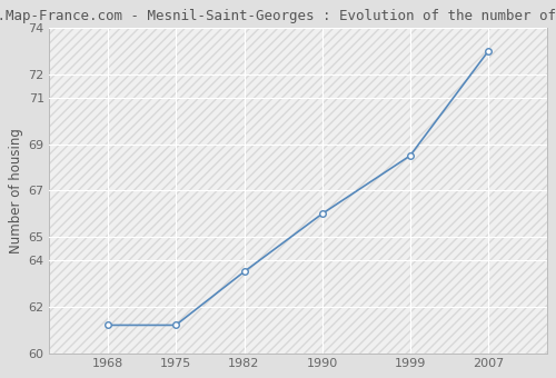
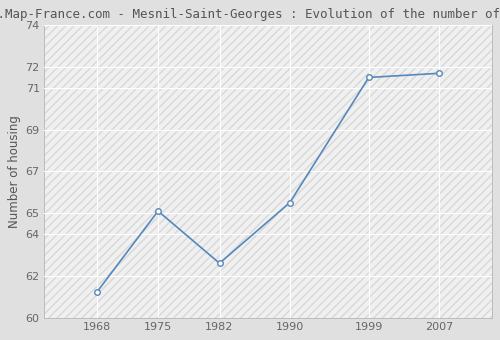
1975: 61.2 -> 65.1
1982: 63.5 -> 62.6
1990: 66.0 -> 65.5
1999: 68.5 -> 71.5
2007: 73.0 -> 71.7
